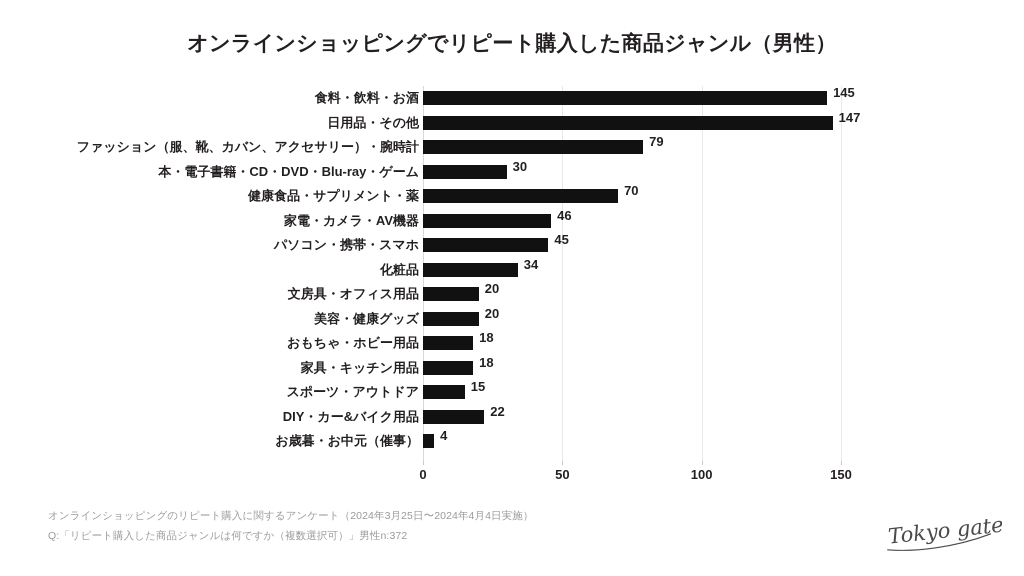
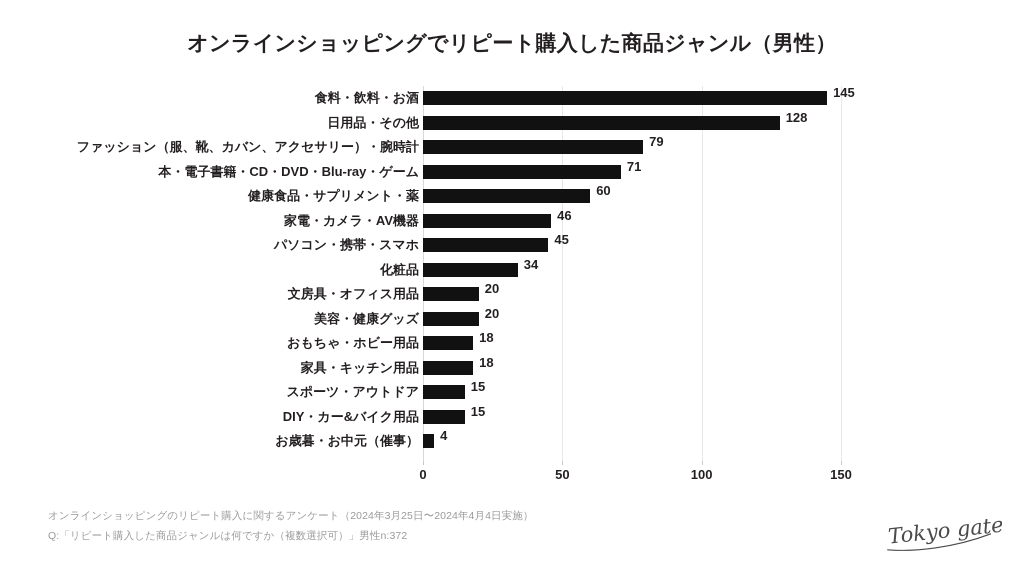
日用品・その他: 147 -> 128
本・電子書籍・CD・DVD・Blu-ray・ゲーム: 30 -> 71
健康食品・サプリメント・薬: 70 -> 60
DIY・カー&バイク用品: 22 -> 15
